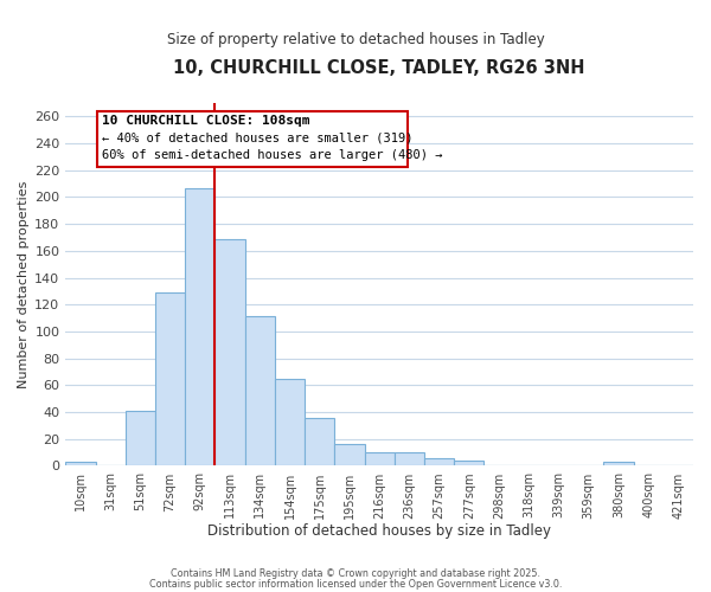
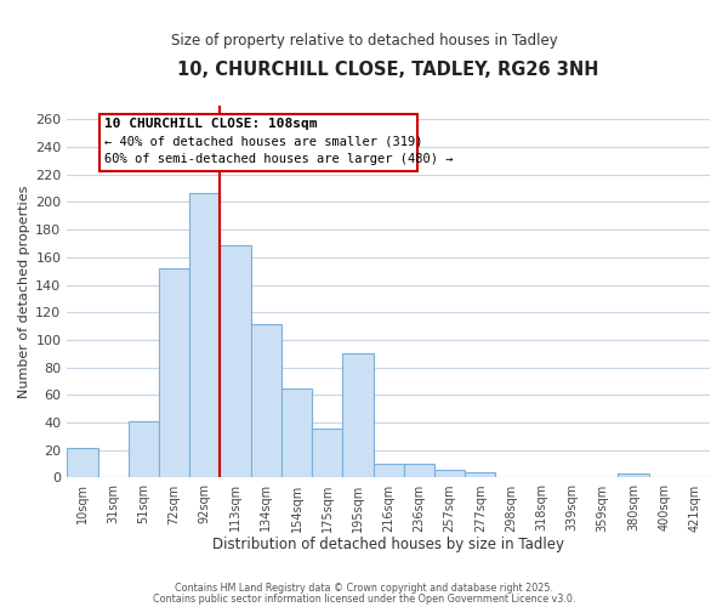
10sqm: 3 -> 22
72sqm: 129 -> 152
195sqm: 16 -> 90
